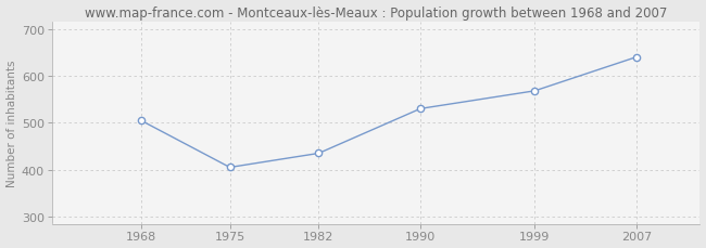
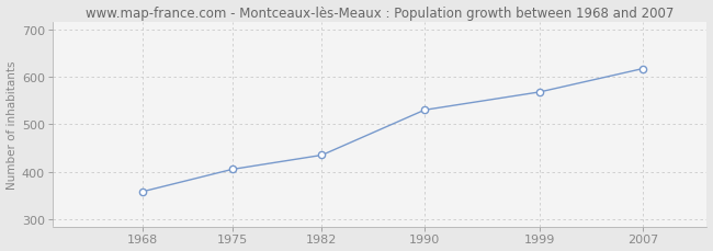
1968: 505 -> 358
2007: 640 -> 617
